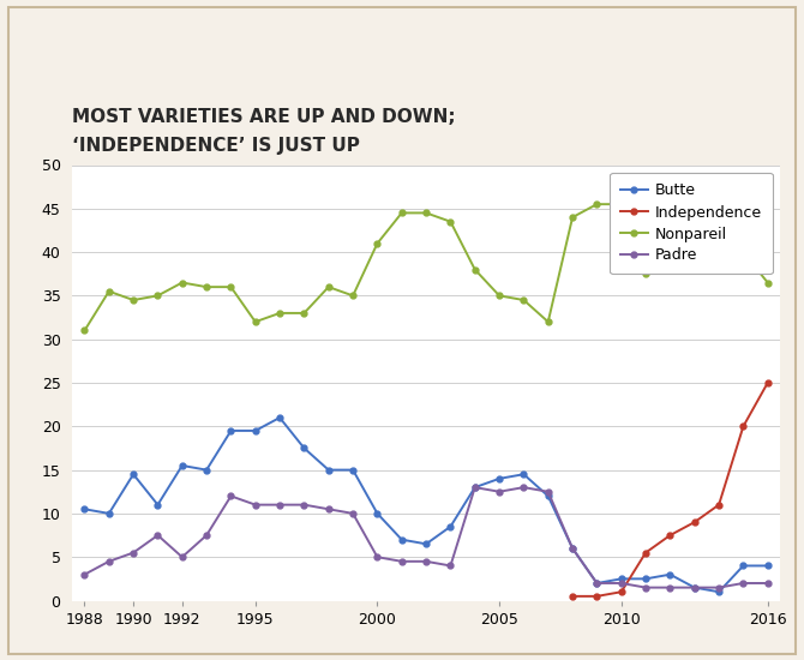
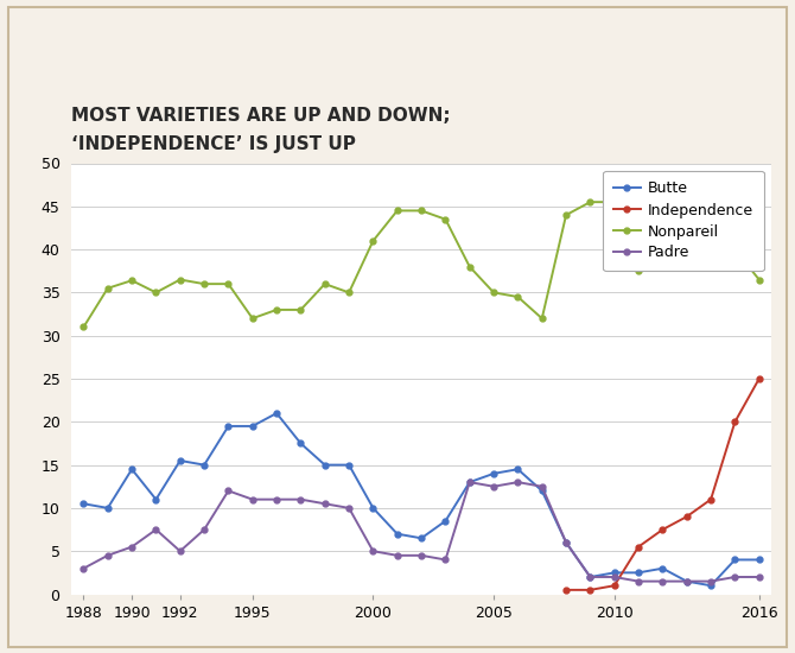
Nonpareil/1990: 34.5 -> 36.4
